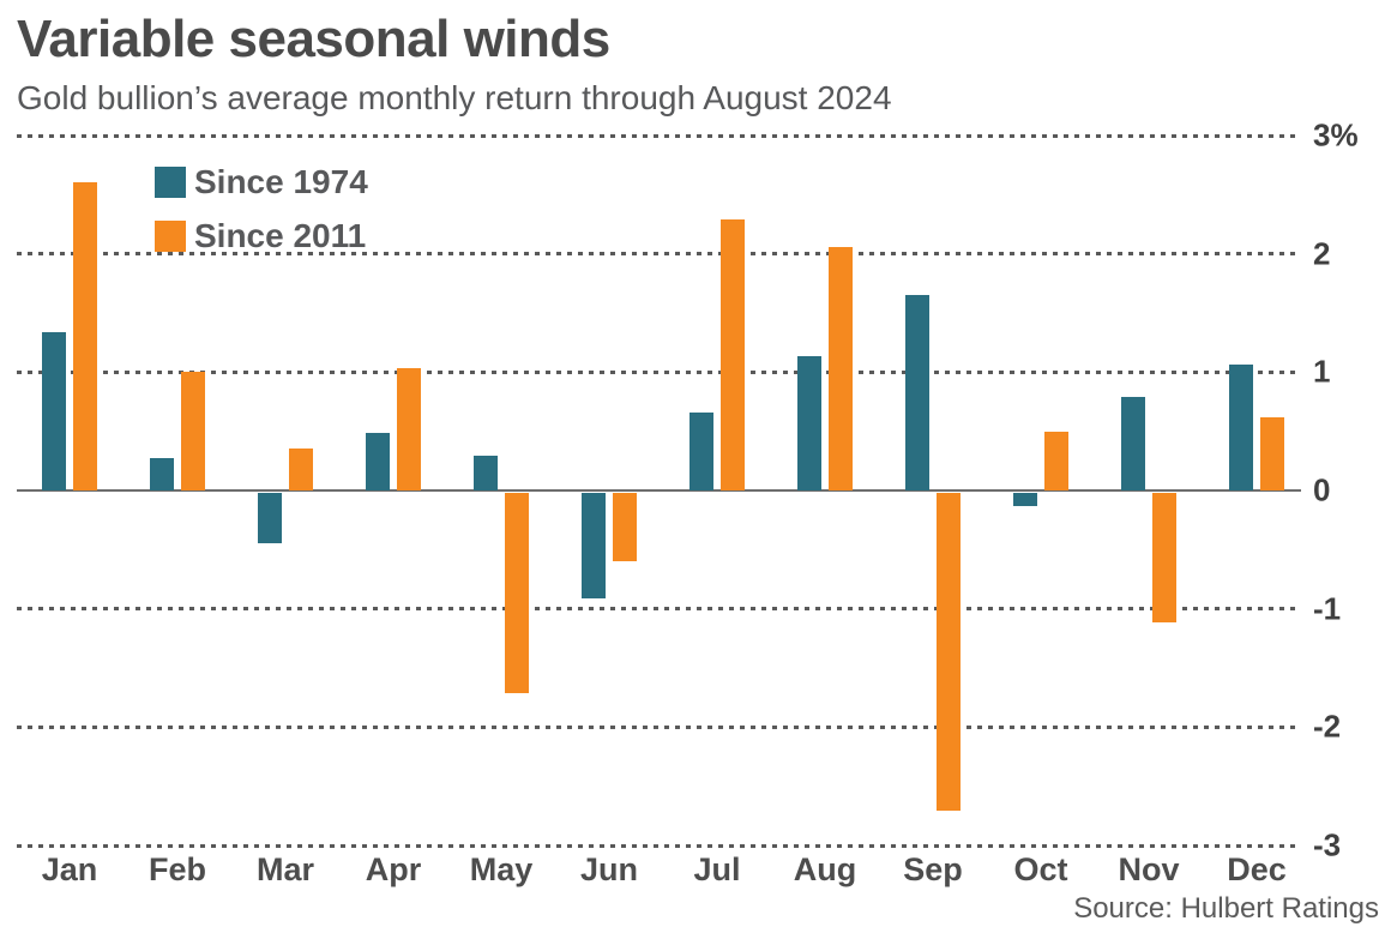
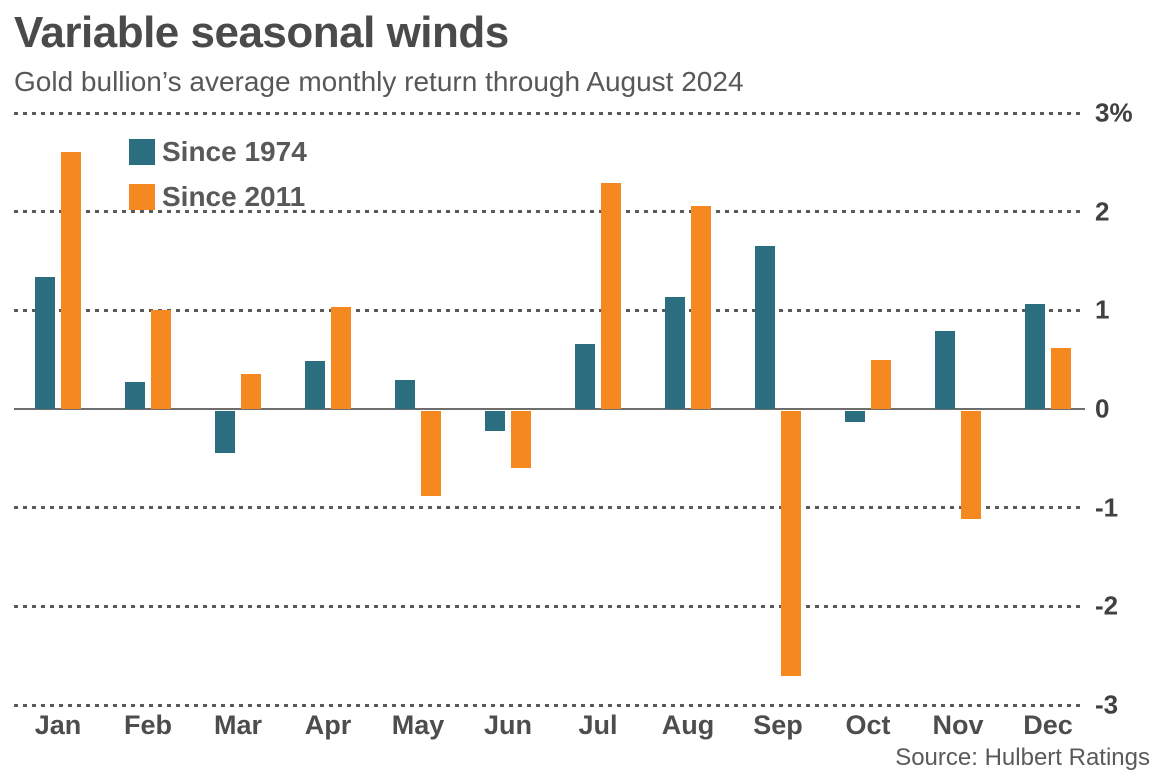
Since 2011/May: -1.7% -> -0.9%
Since 1974/Jun: -0.9% -> -0.2%
